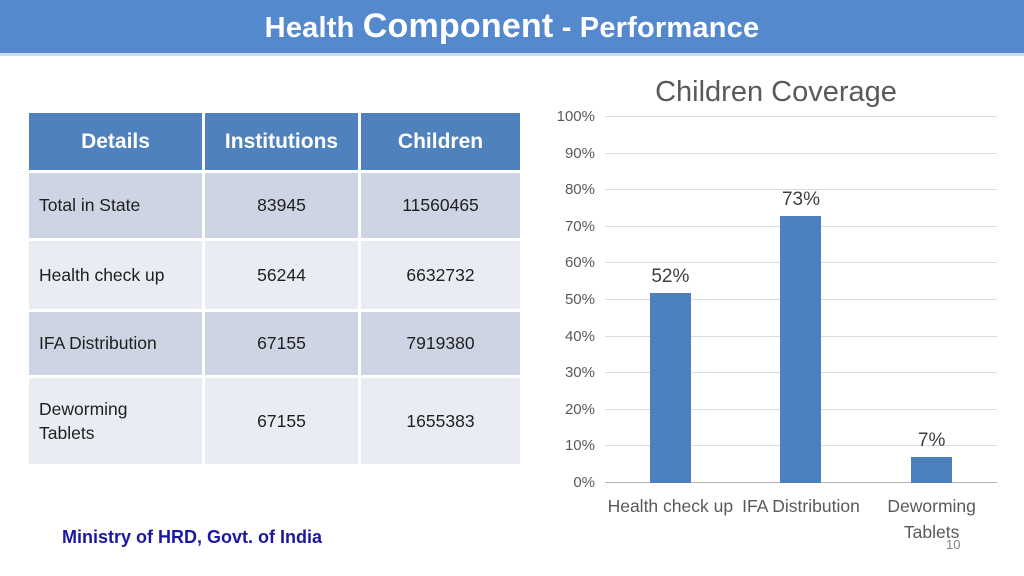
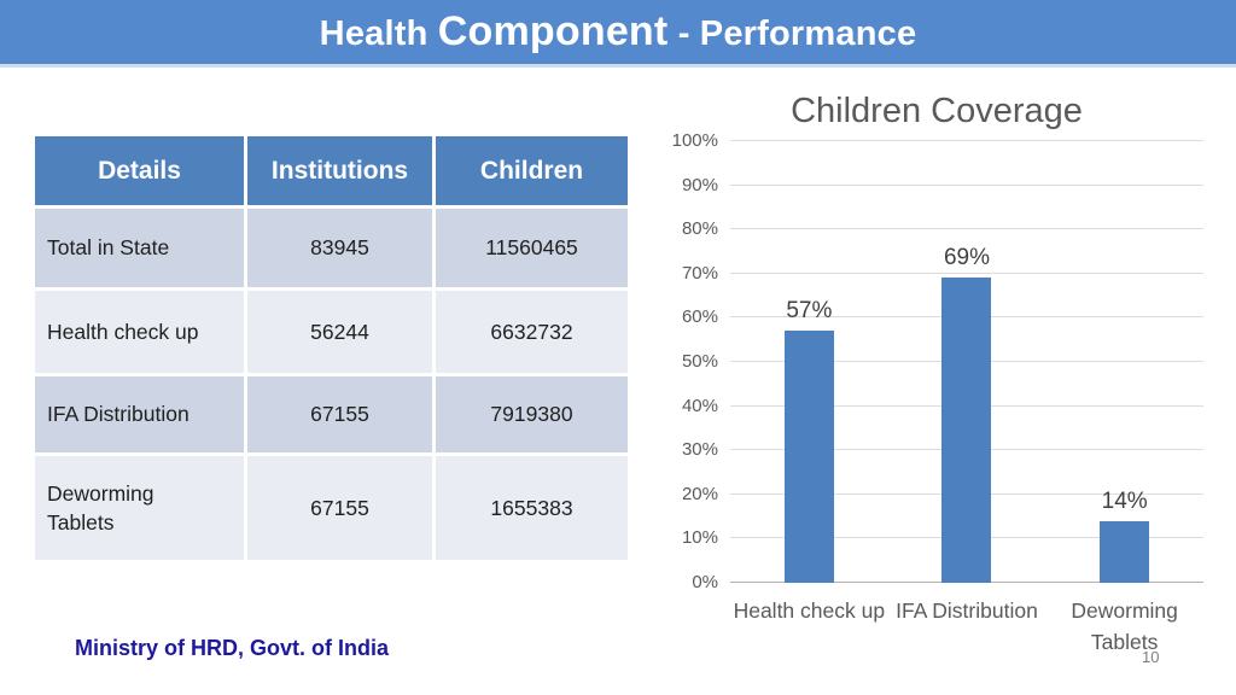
Health check up: 52% -> 57%
IFA Distribution: 73% -> 69%
Deworming Tablets: 7% -> 14%
